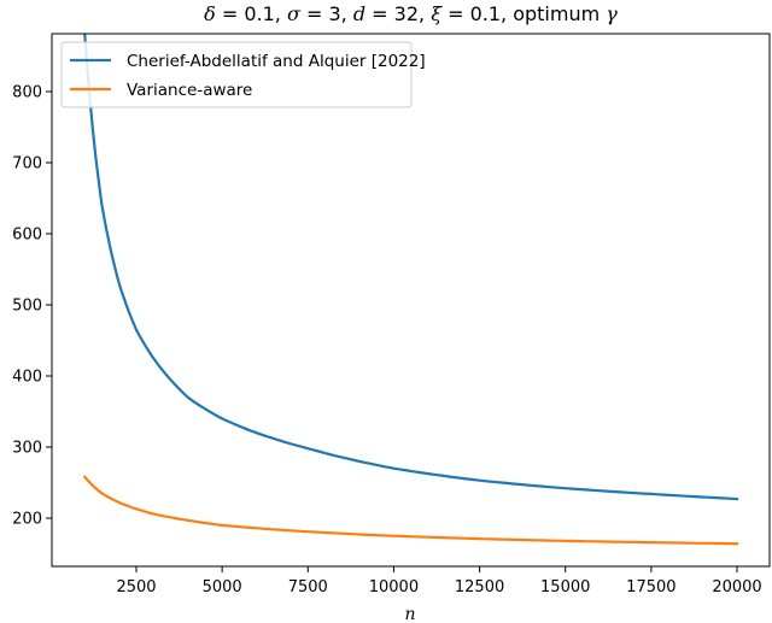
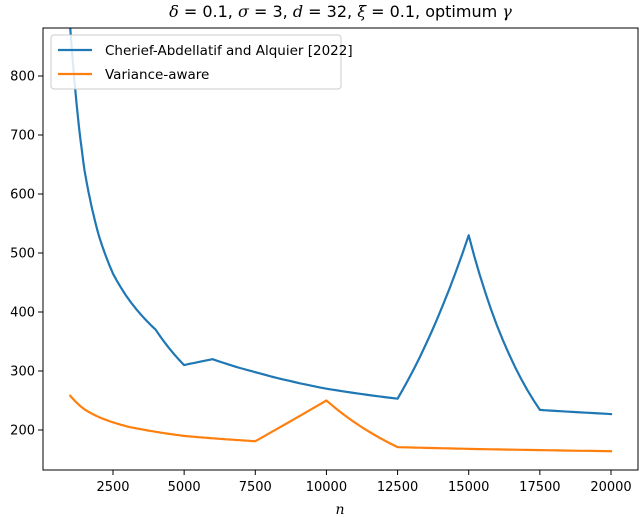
Cherief-Abdellatif and Alquier [2022]/5000: 340 -> 310
Variance-aware/10000: 180 -> 250
Cherief-Abdellatif and Alquier [2022]/15000: 240 -> 530
